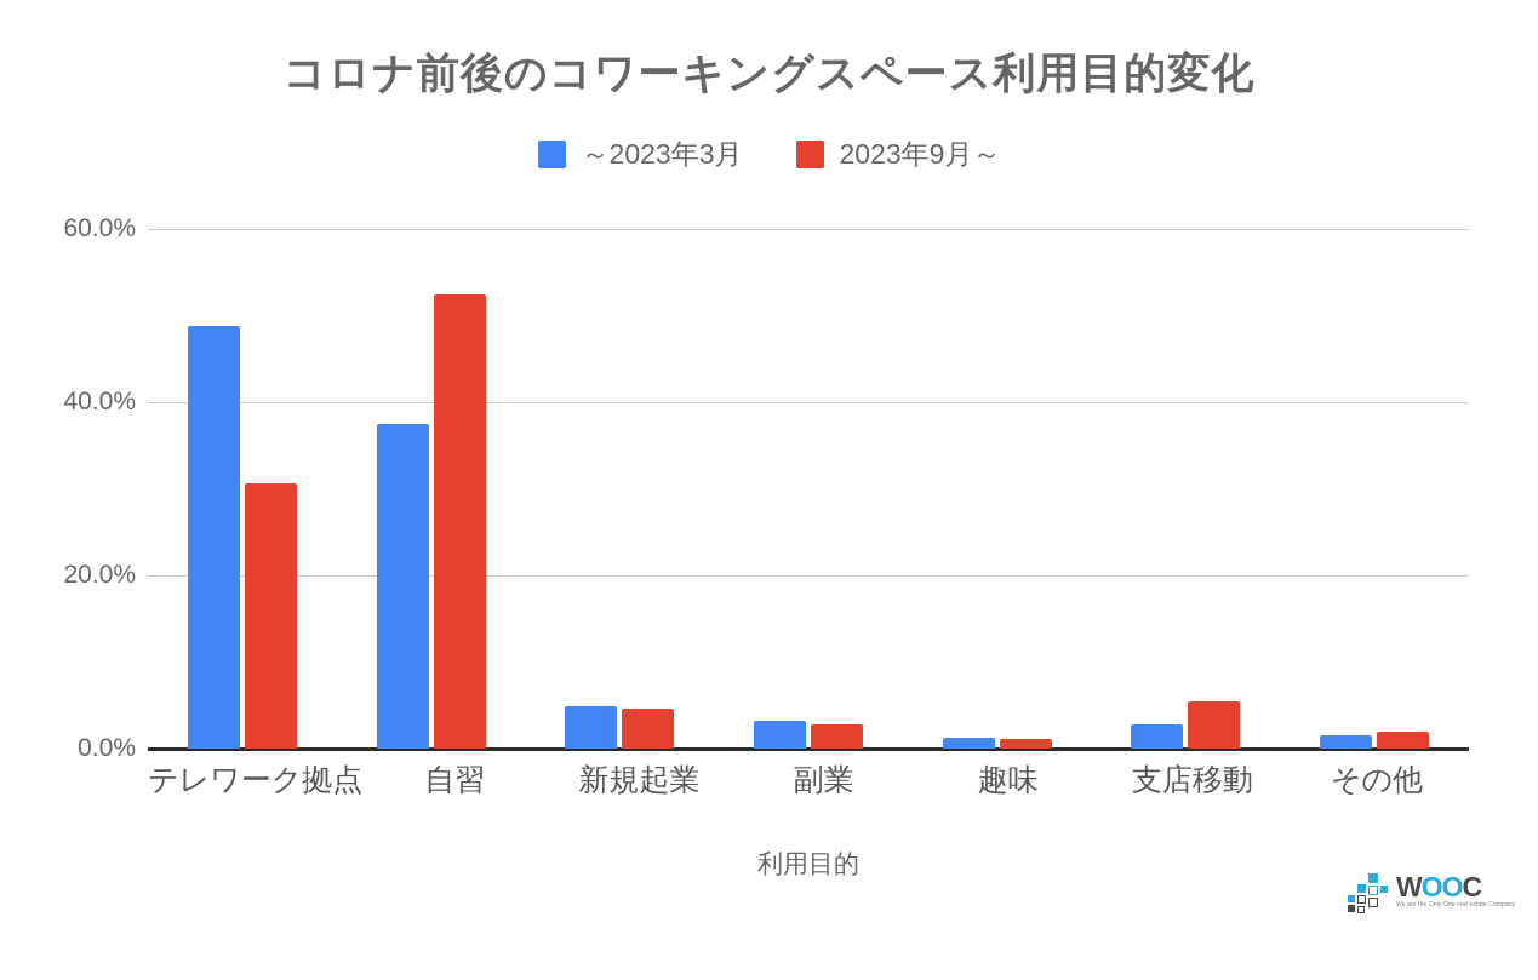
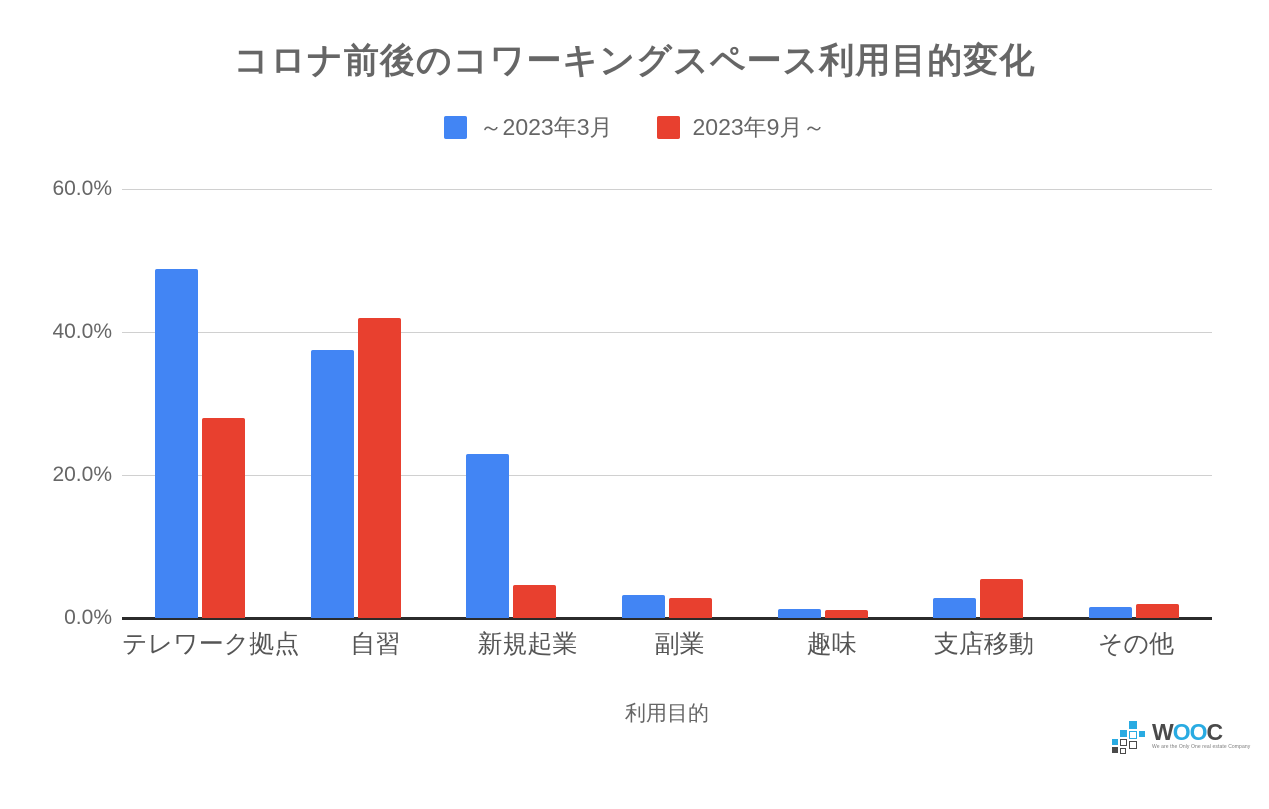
2023年9月～/テレワーク拠点: 31% -> 28%
2023年9月～/自習: 52% -> 42%
～2023年3月/新規起業: 5% -> 23%
